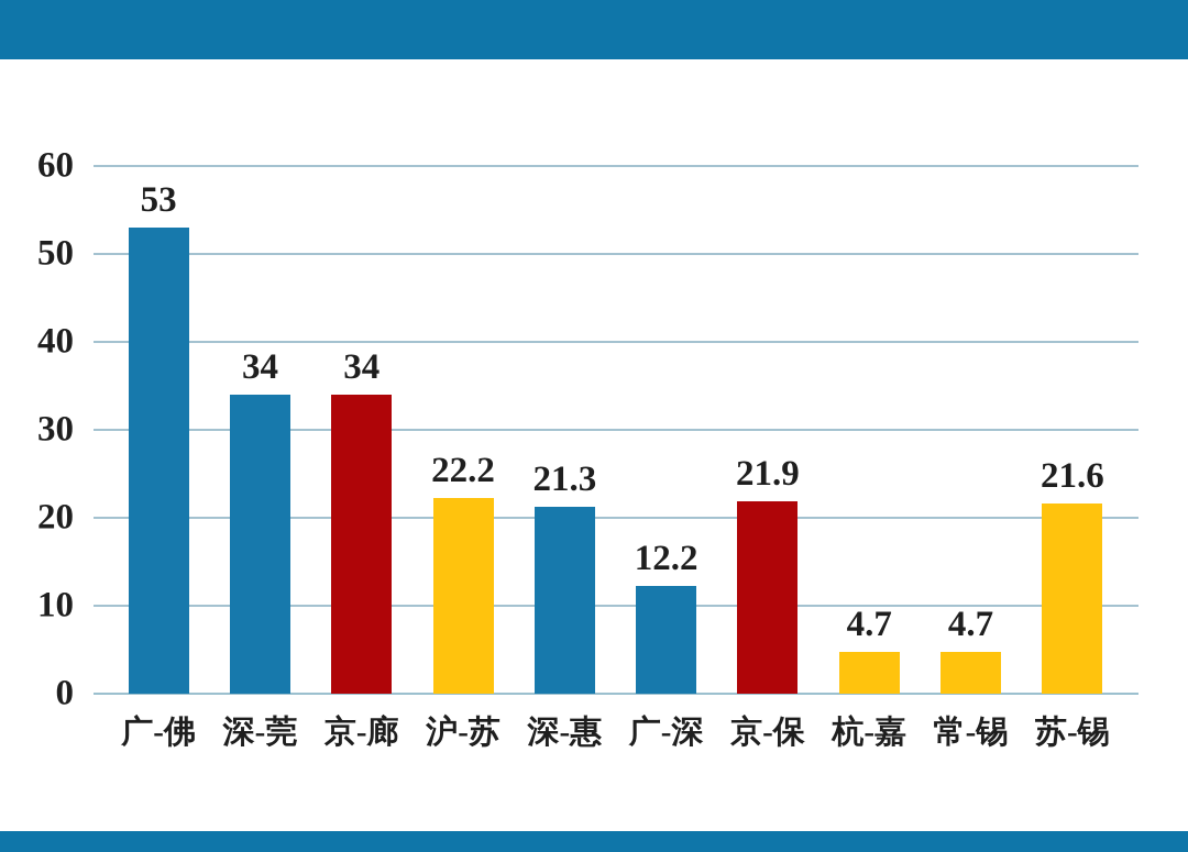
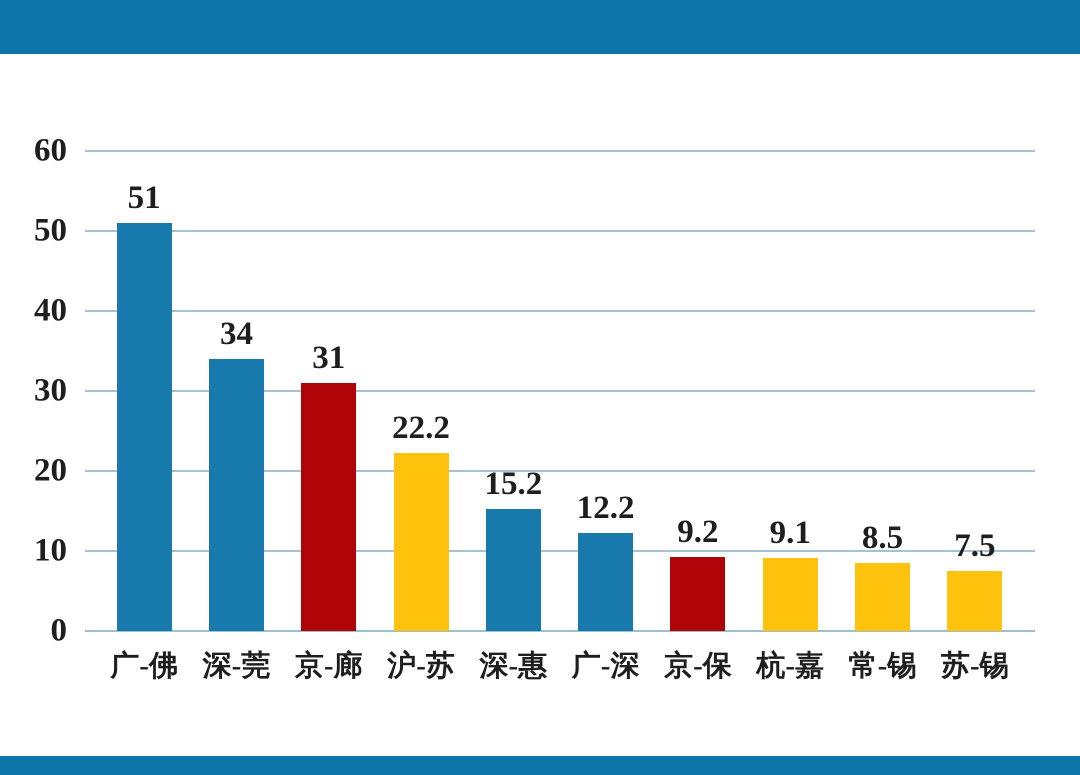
广-佛: 53 -> 51
京-廊: 34 -> 31
深-惠: 21.3 -> 15.2
京-保: 21.9 -> 9.2
杭-嘉: 4.7 -> 9.1
常-锡: 4.7 -> 8.5
苏-锡: 21.6 -> 7.5
